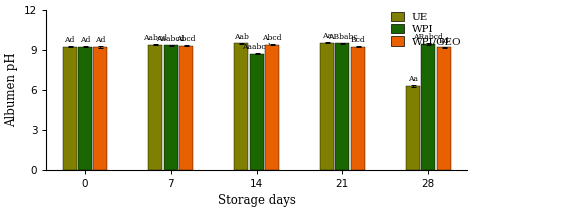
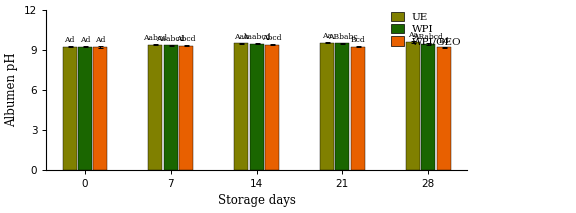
WPI/14: 8.7 -> 9.4
UE/28: 6.3 -> 9.6
